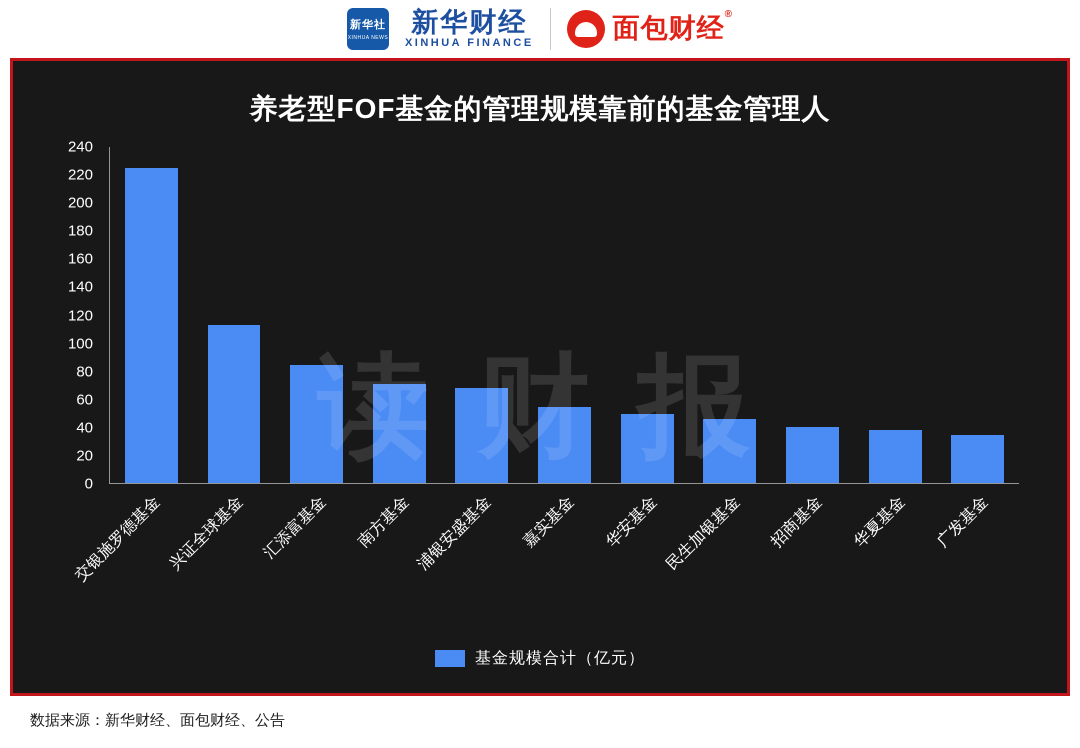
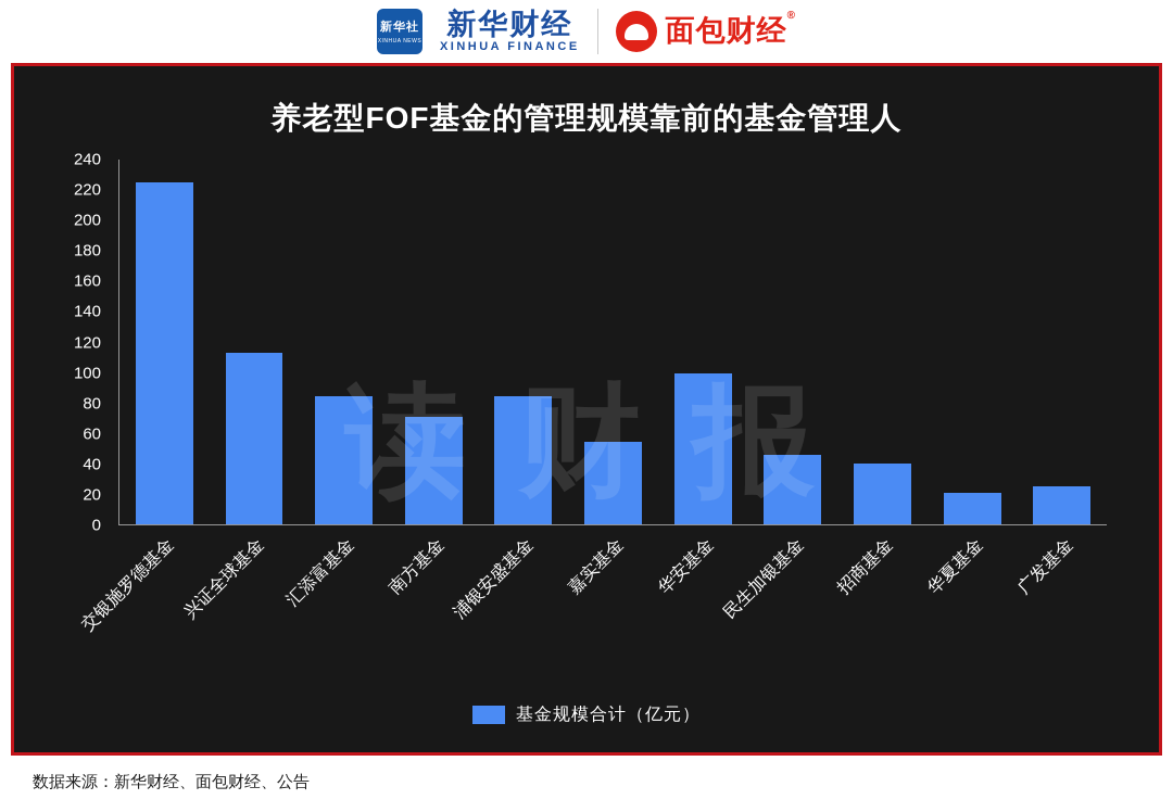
浦银安盛基金: 68 -> 84
华安基金: 49 -> 99
华夏基金: 38 -> 21
广发基金: 34 -> 25
